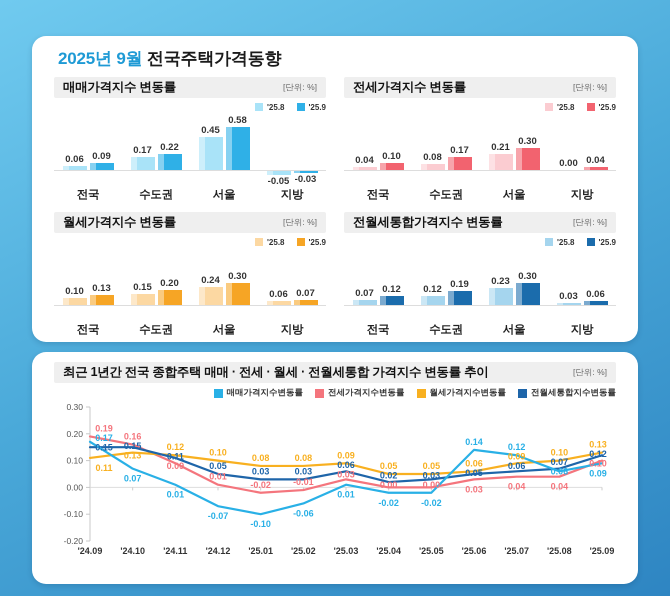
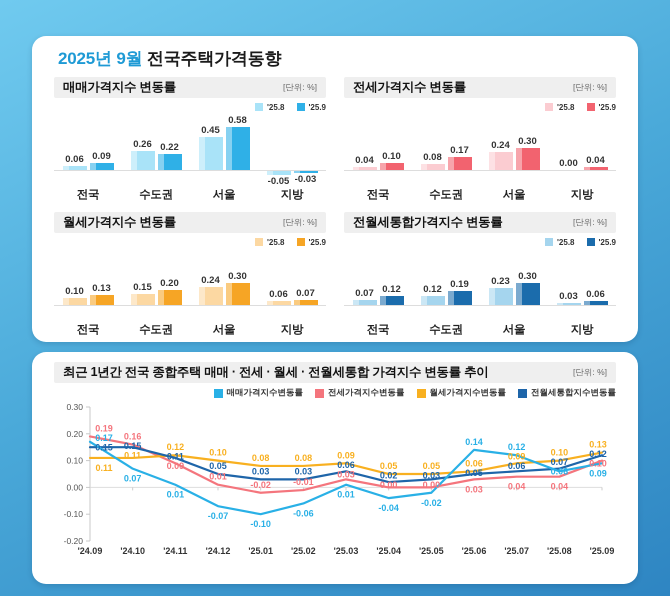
매매가격지수 변동률/'25.8/수도권: 0.17 -> 0.26
전세가격지수 변동률/'25.8/서울: 0.21 -> 0.24
최근 1년간 전국 종합주택 매매 · 전세 · 월세 · 전월세통합 가격지수 변동률 추이/월세가격지수변동률/'24.10: 0.13 -> 0.11
최근 1년간 전국 종합주택 매매 · 전세 · 월세 · 전월세통합 가격지수 변동률 추이/매매가격지수변동률/'25.04: -0.02 -> -0.04
